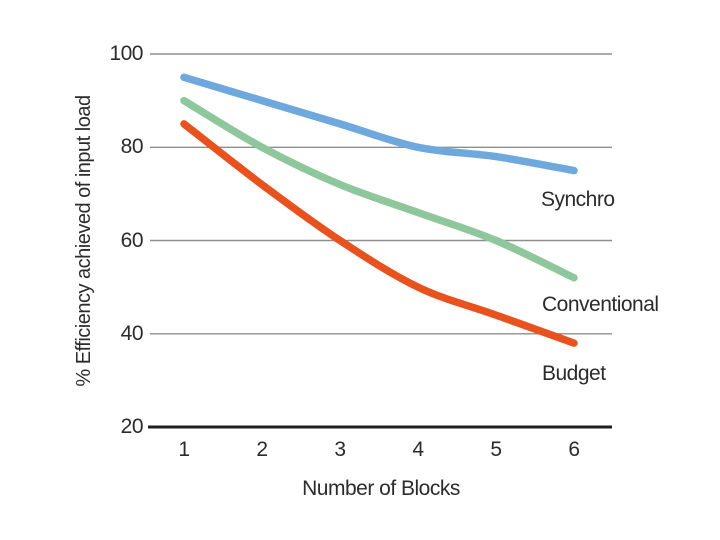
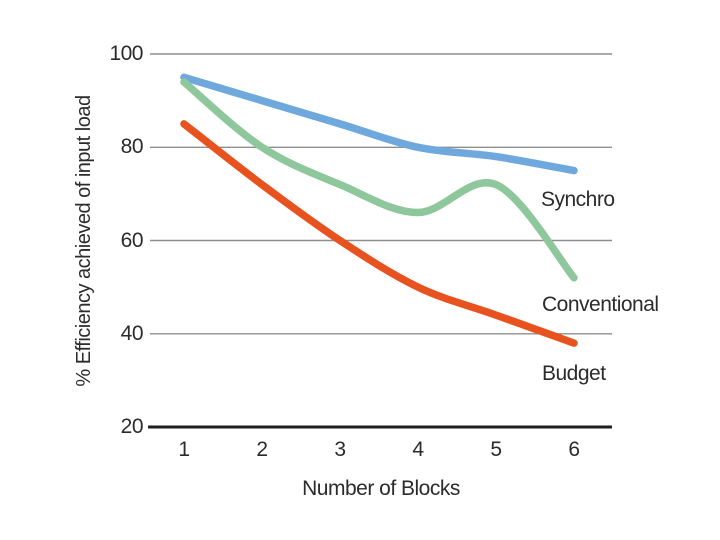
Conventional/1: 90 -> 94
Conventional/5: 60 -> 72
